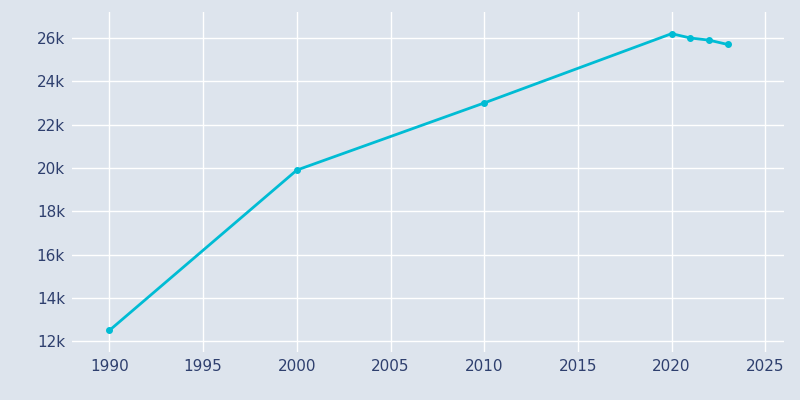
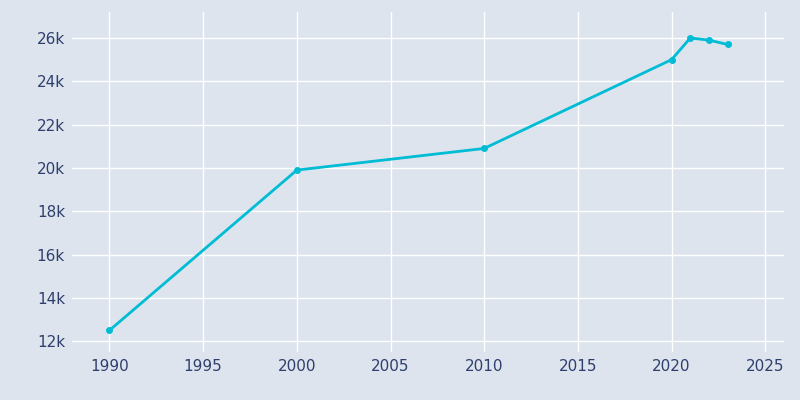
2010: 23.0k -> 20.9k
2020: 26.2k -> 25.0k
